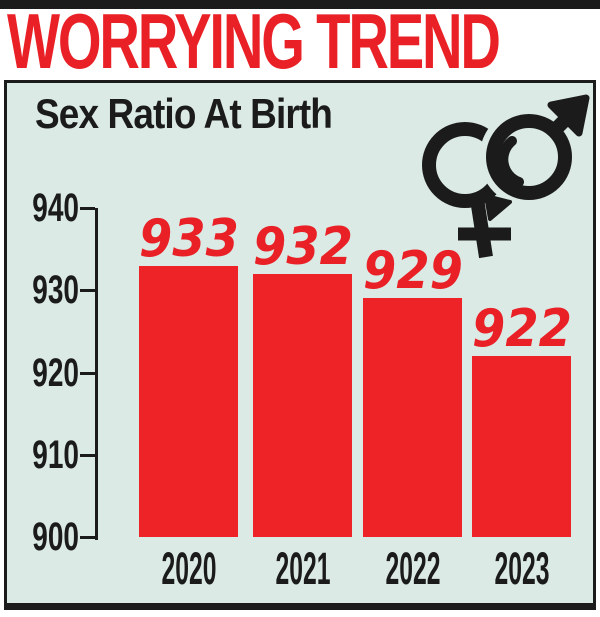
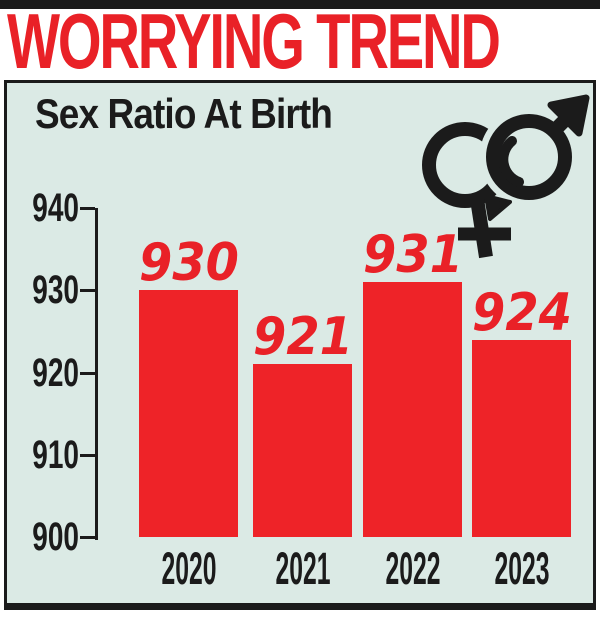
2020: 933 -> 930
2021: 932 -> 921
2022: 929 -> 931
2023: 922 -> 924
